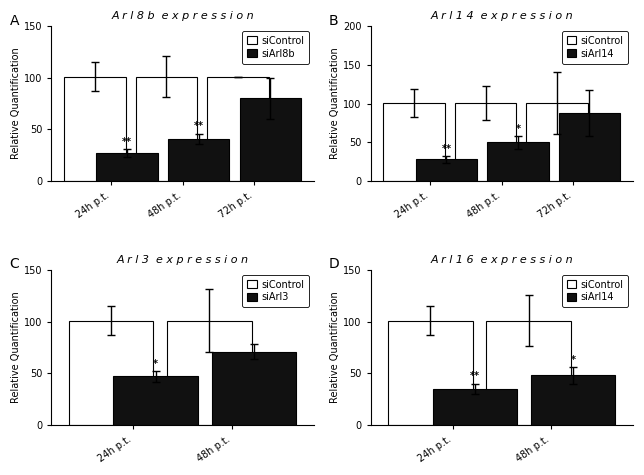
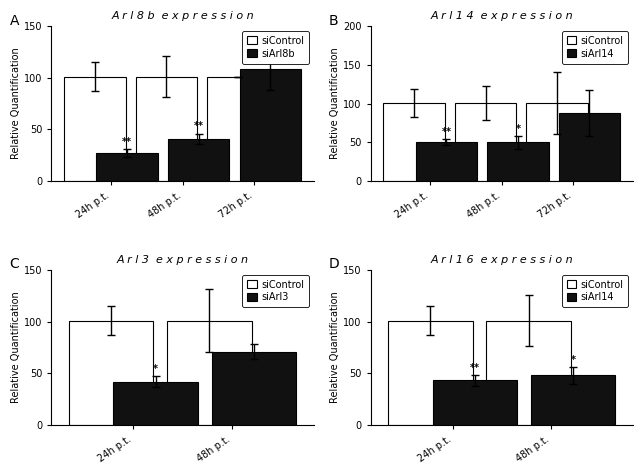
A r l 8 b e x p r e s s i o n/siArl8b/72h p.t.: 80 -> 108
A r l 1 4 e x p r e s s i o n/siArl14/24h p.t.: 28 -> 50
A r l 3 e x p r e s s i o n/siArl3/24h p.t.: 47 -> 42
A r l 1 6 e x p r e s s i o n/siArl14/24h p.t.: 35 -> 43
